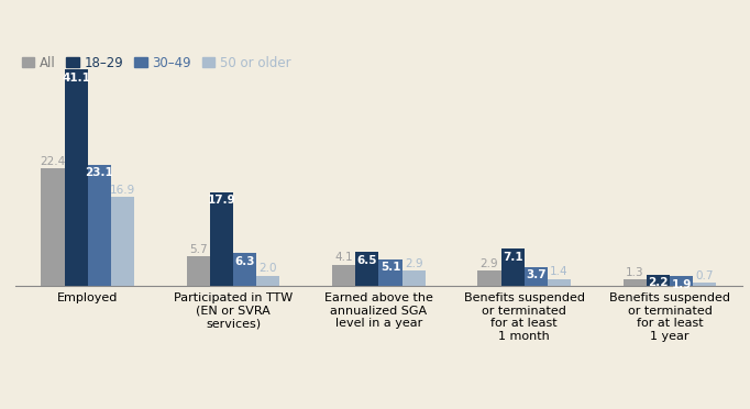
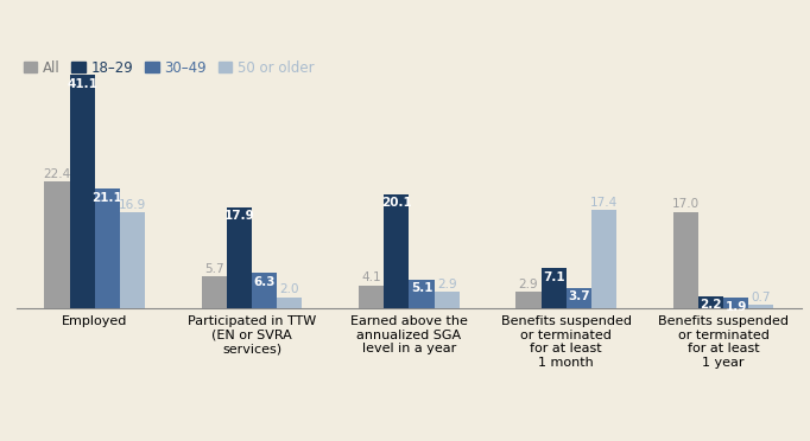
30–49/Employed: 23.1 -> 21.1
18–29/Earned above the annualized SGA level in a year: 6.5 -> 20.1
50 or older/Benefits suspended or terminated for at least 1 month: 1.4 -> 17.4
All/Benefits suspended or terminated for at least 1 year: 1.3 -> 17.0
